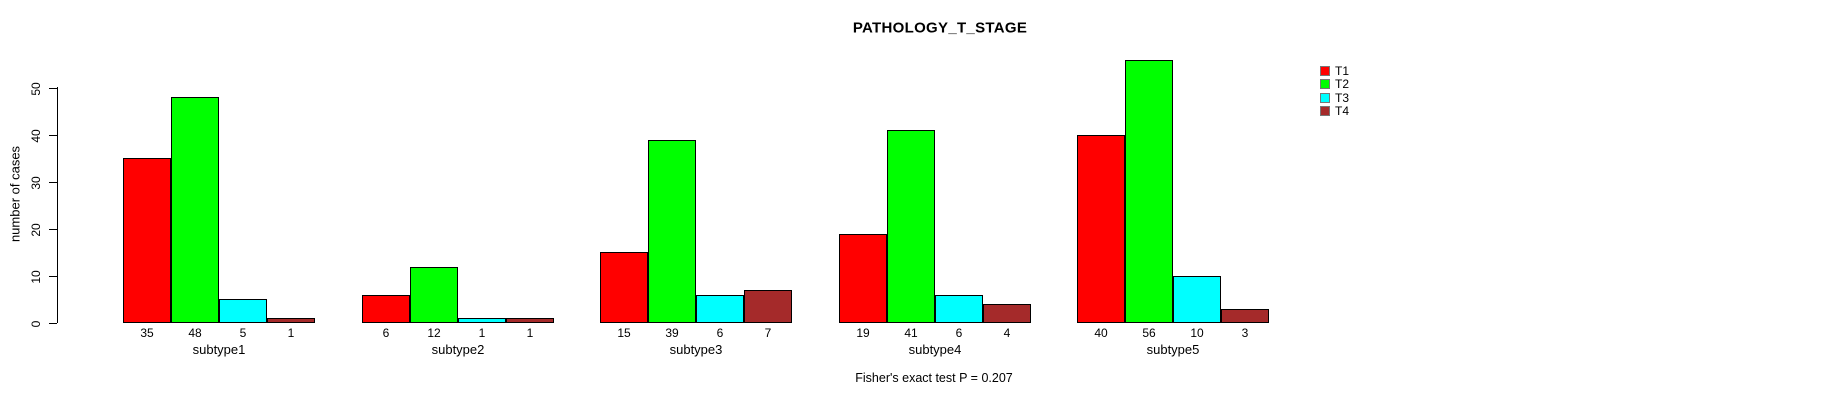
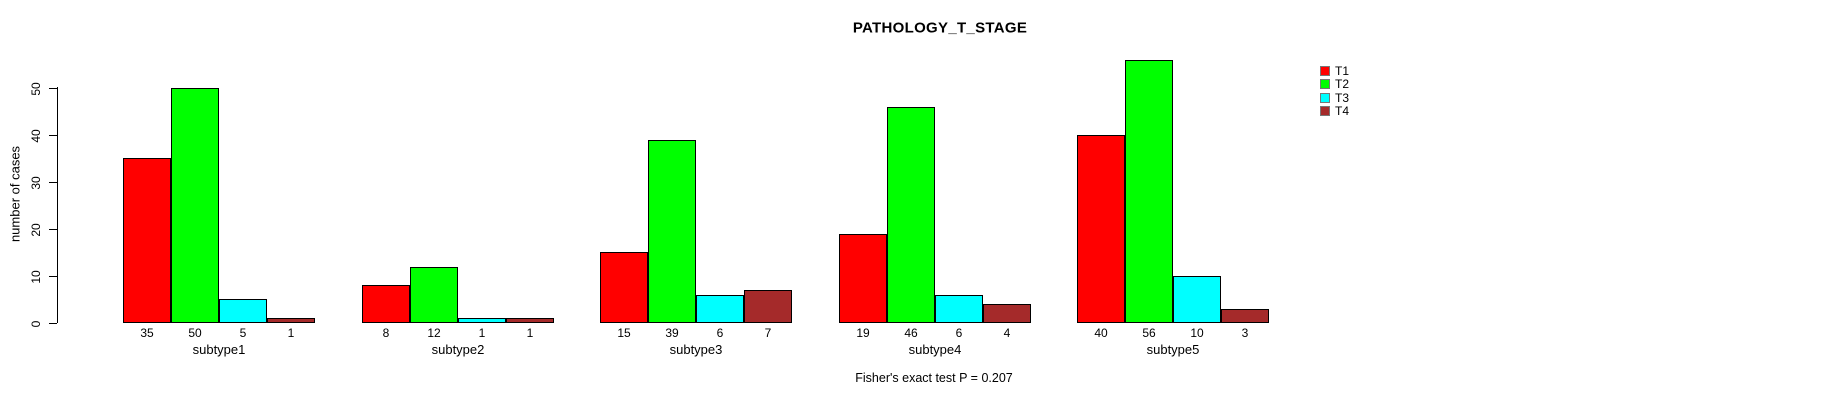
T2/subtype1: 48 -> 50
T1/subtype2: 6 -> 8
T2/subtype4: 41 -> 46
